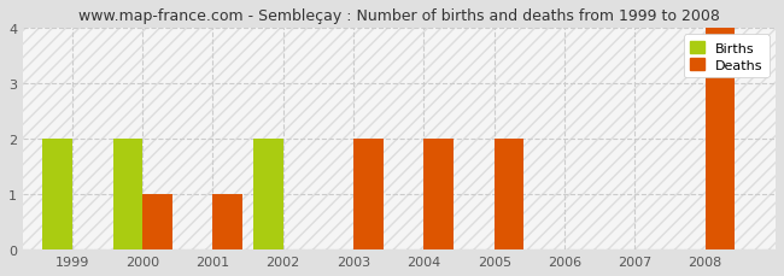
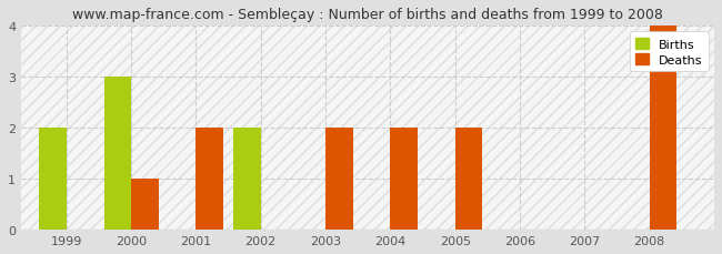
Births/2000: 2 -> 3
Deaths/2001: 1 -> 2
